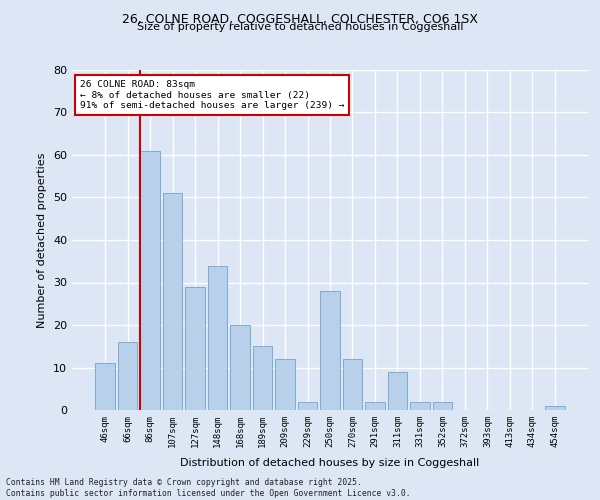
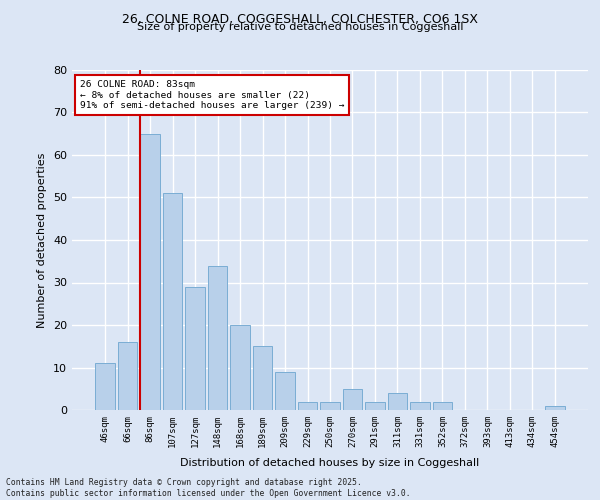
86sqm: 61 -> 65
209sqm: 12 -> 9
250sqm: 28 -> 2
270sqm: 12 -> 5
311sqm: 9 -> 4
